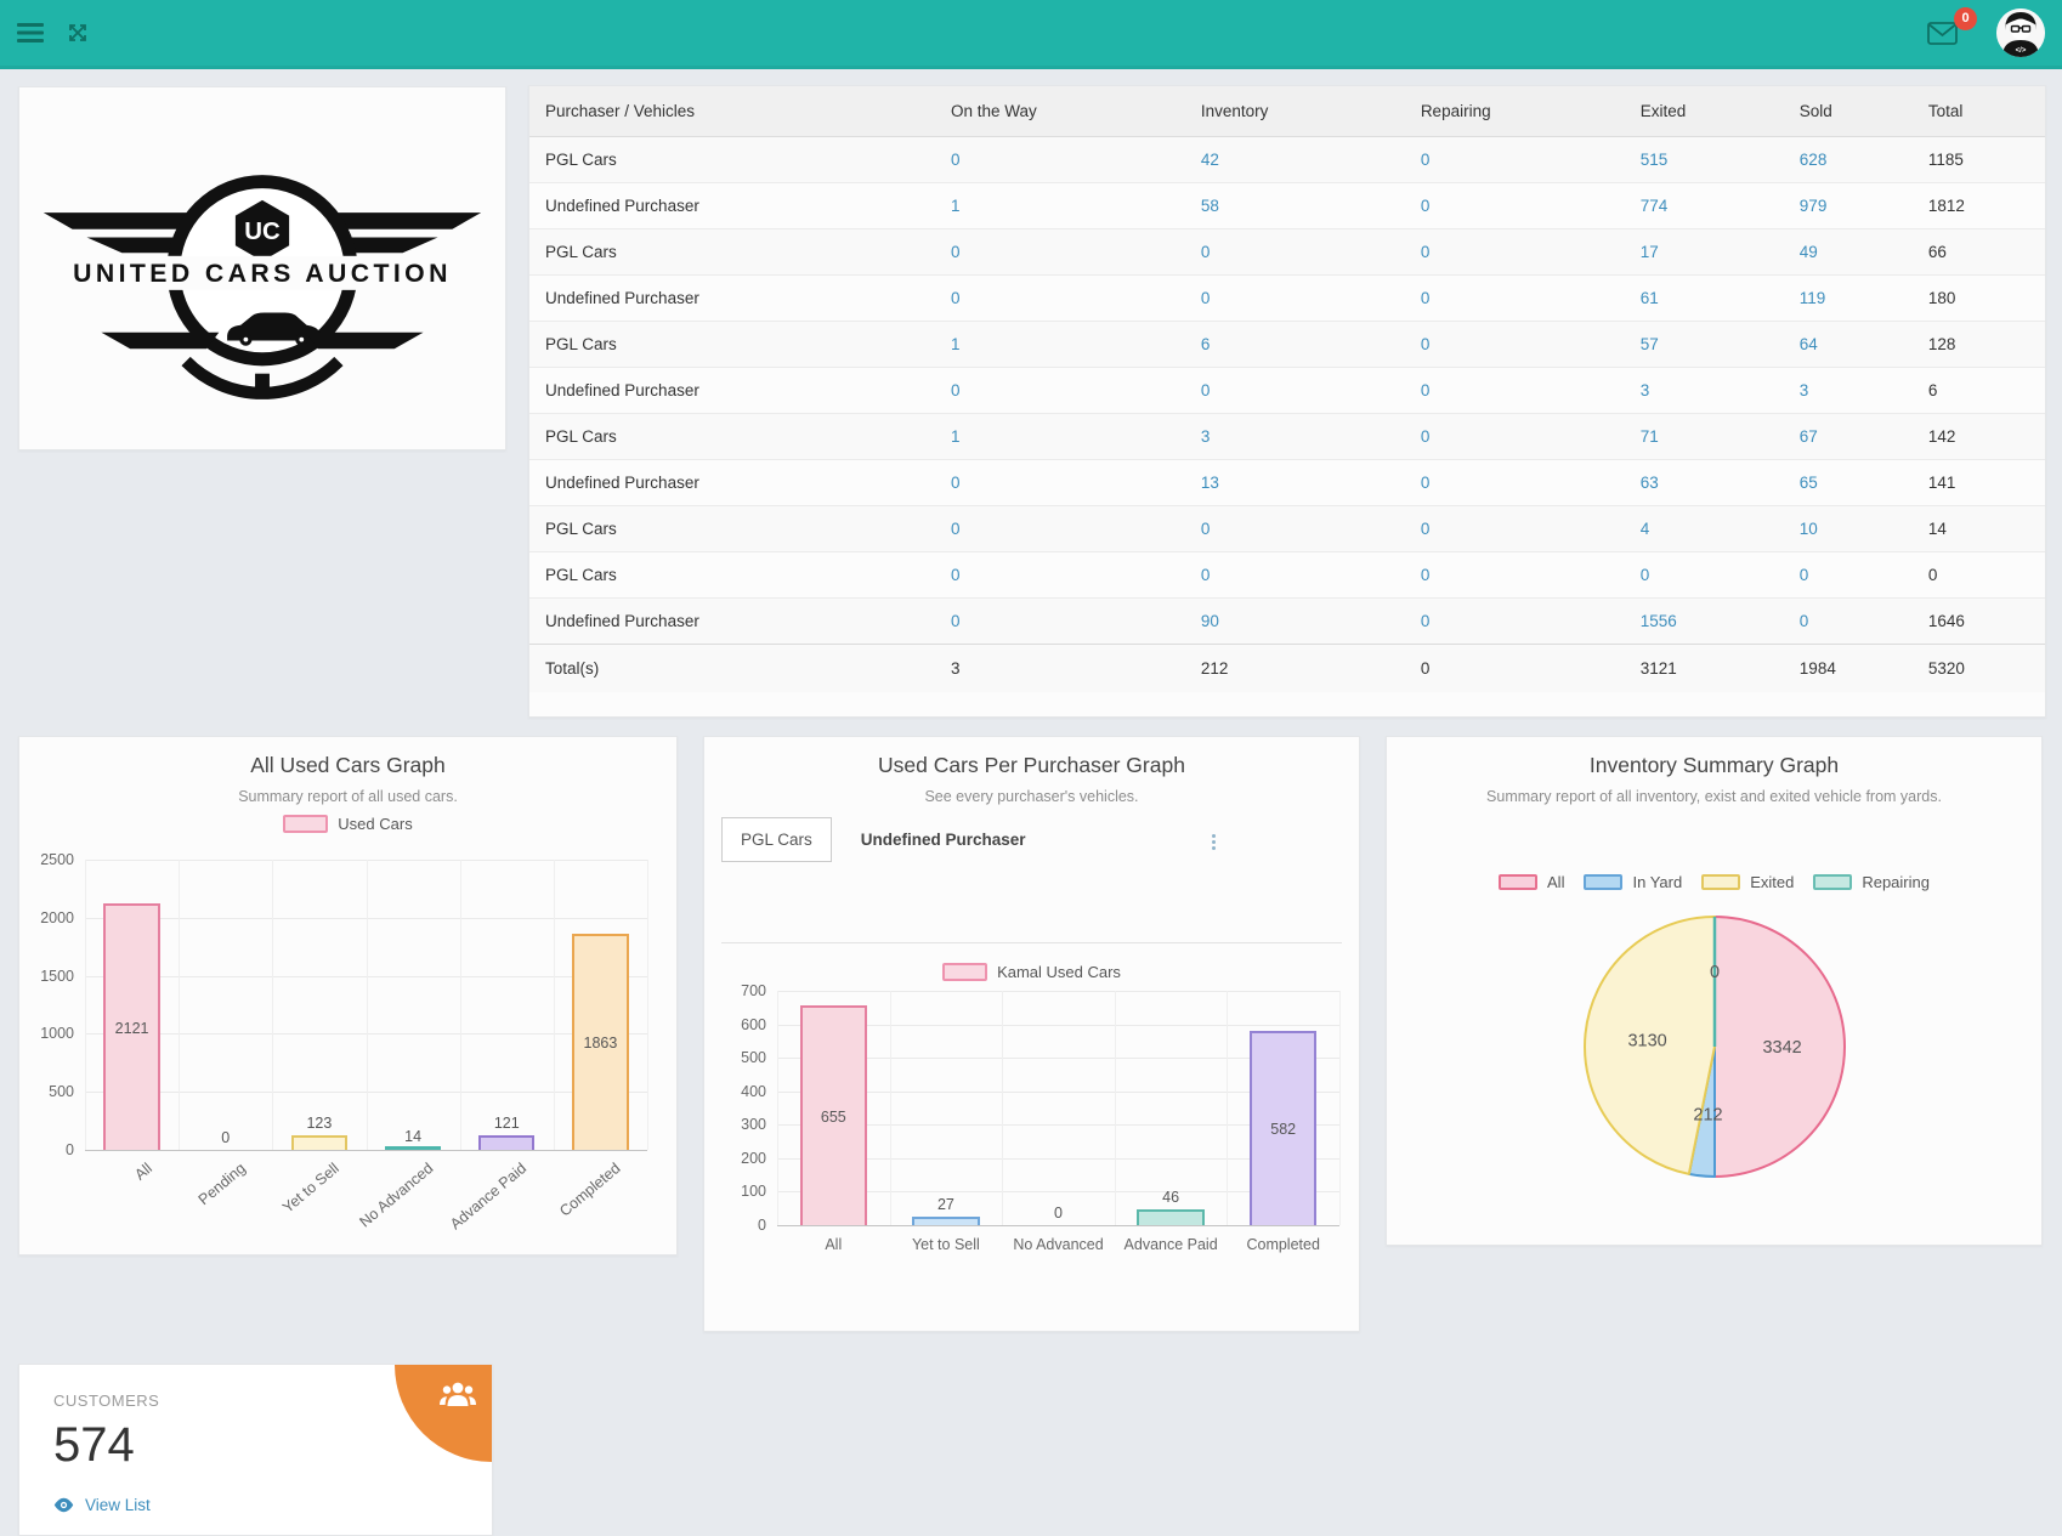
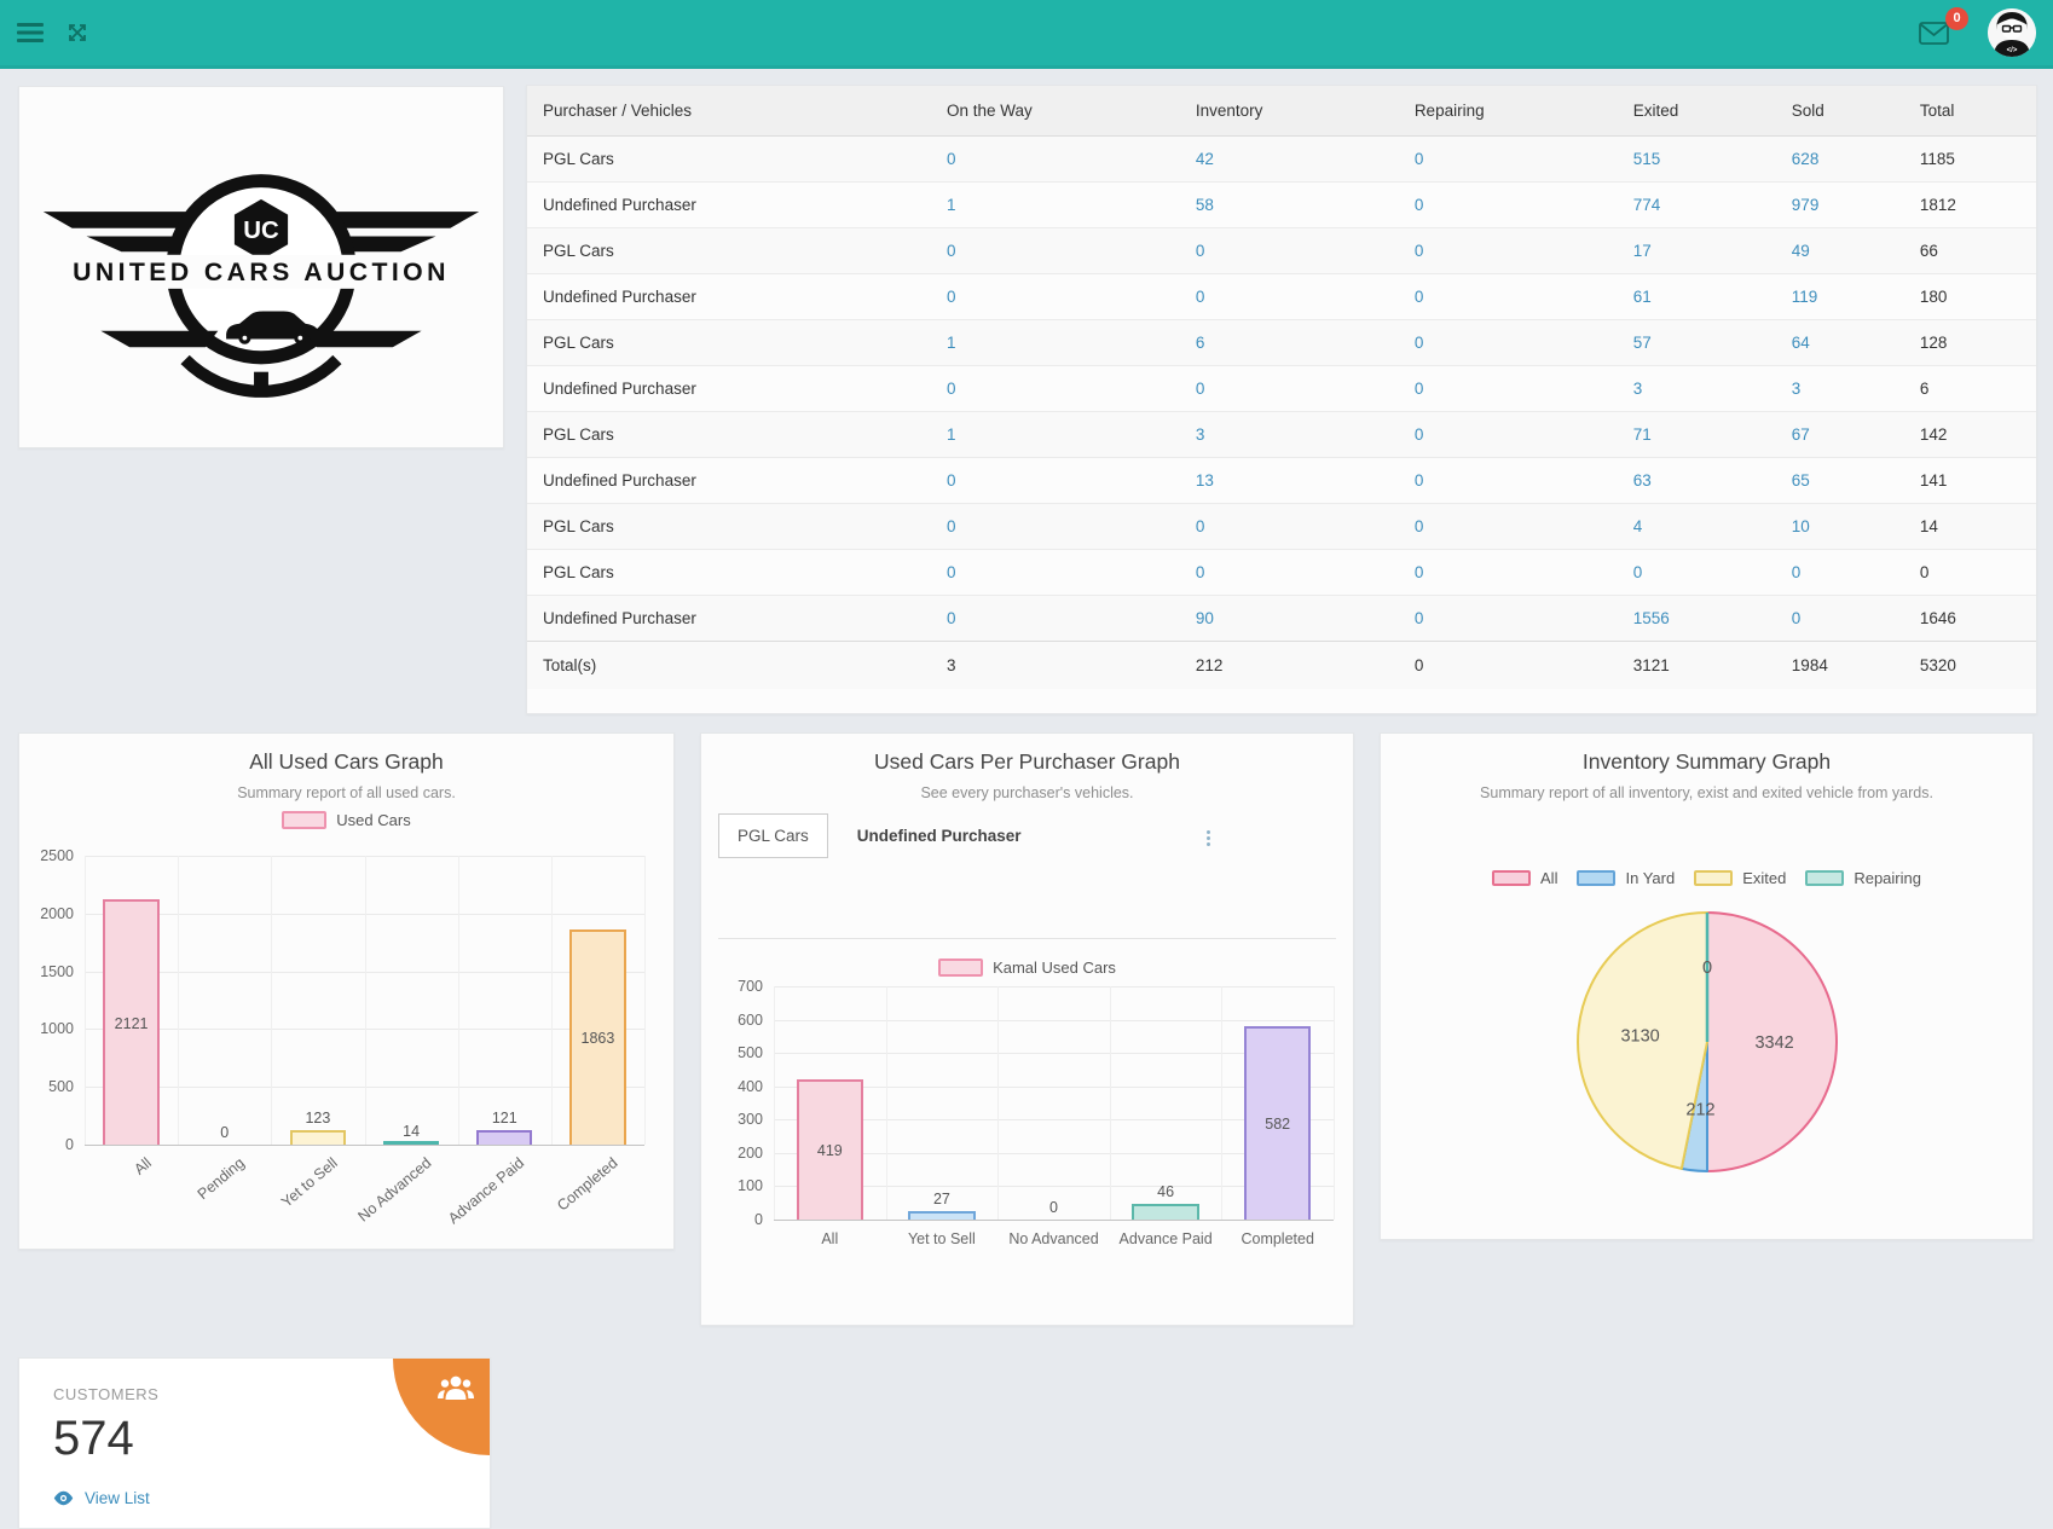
Used Cars Per Purchaser Graph/All: 655 -> 419
